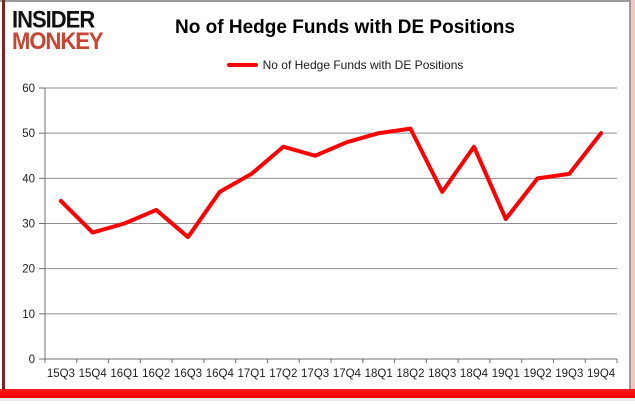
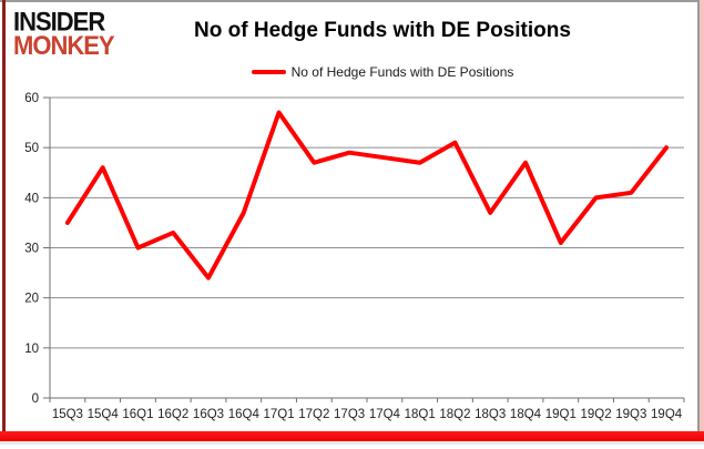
15Q4: 28 -> 46
16Q3: 27 -> 24
17Q1: 41 -> 57
17Q3: 45 -> 49
18Q1: 50 -> 47
